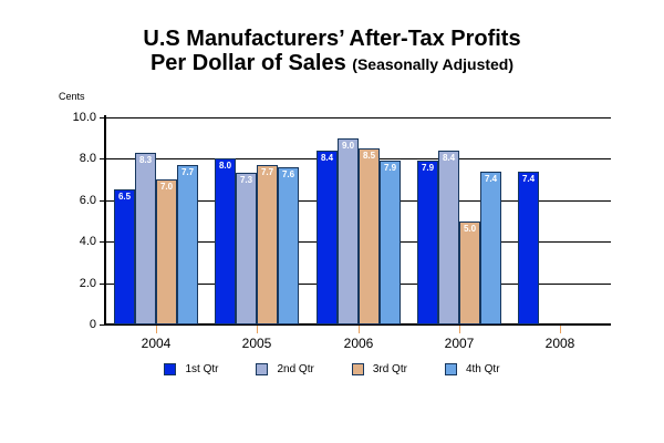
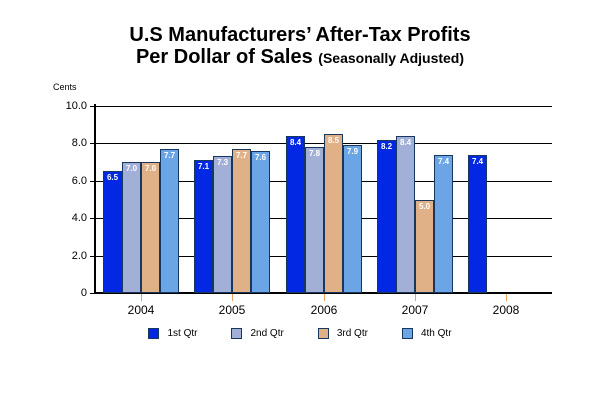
2nd Qtr/2004: 8.3 -> 7.0
1st Qtr/2005: 8.0 -> 7.1
2nd Qtr/2006: 9.0 -> 7.8
1st Qtr/2007: 7.9 -> 8.2
